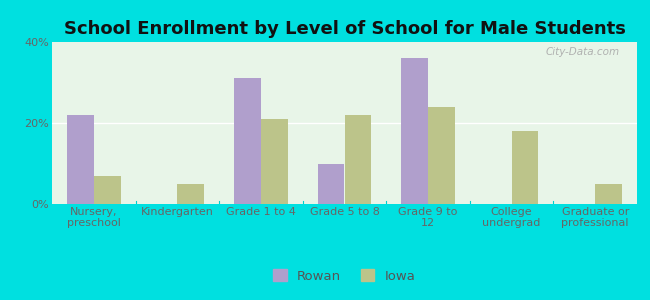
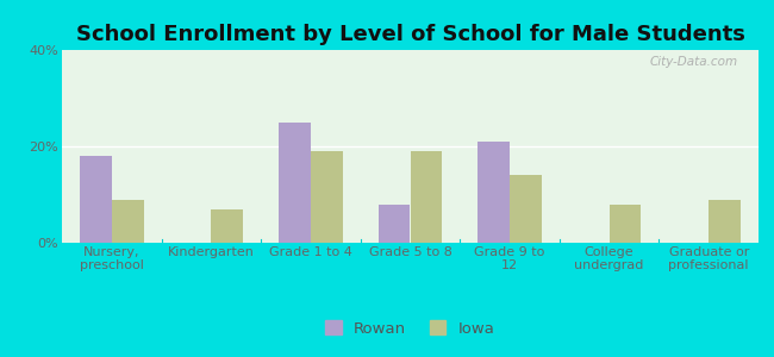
Rowan/Nursery, preschool: 22% -> 18%
Iowa/Nursery, preschool: 7% -> 9%
Iowa/Kindergarten: 5% -> 7%
Rowan/Grade 1 to 4: 31% -> 25%
Iowa/Grade 1 to 4: 21% -> 19%
Rowan/Grade 5 to 8: 10% -> 8%
Iowa/Grade 5 to 8: 22% -> 19%
Rowan/Grade 9 to 12: 36% -> 21%
Iowa/Grade 9 to 12: 24% -> 14%
Iowa/College undergrad: 18% -> 8%
Iowa/Graduate or professional: 5% -> 9%
